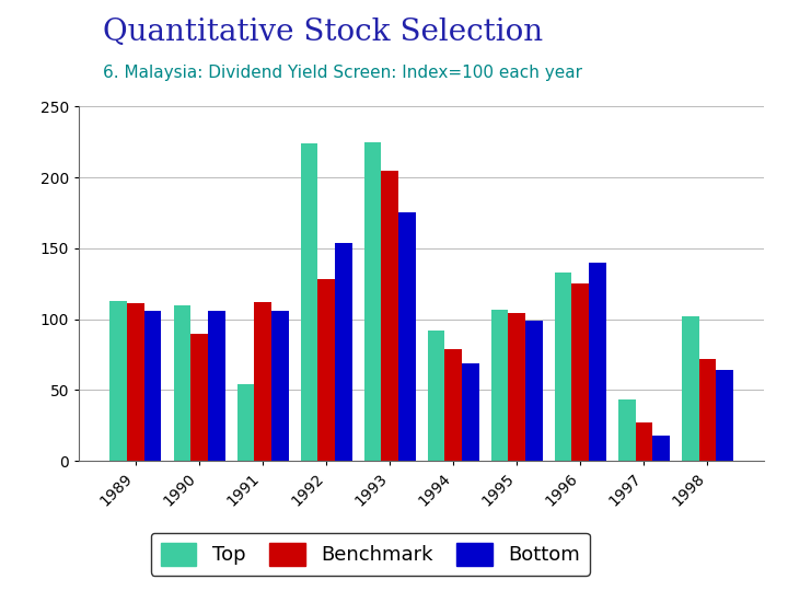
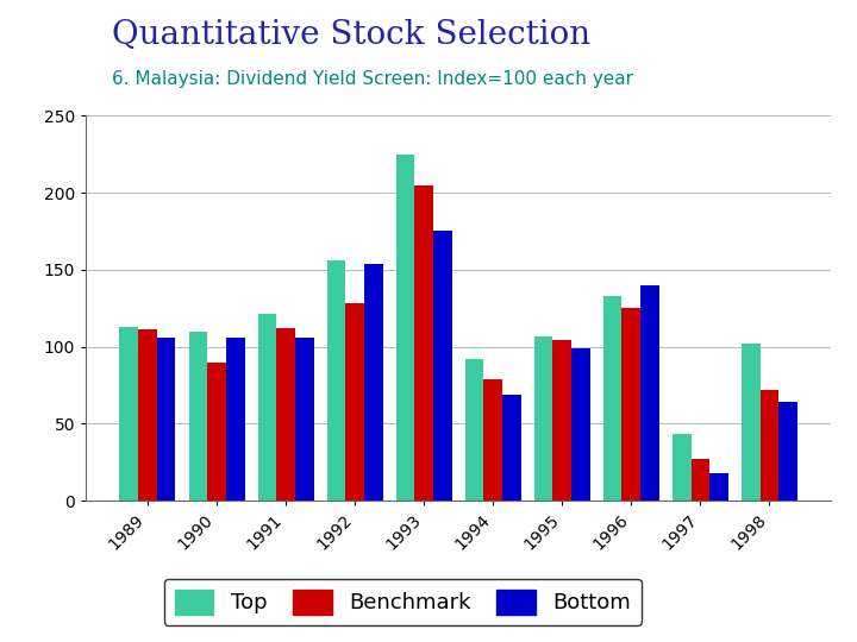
Top/1991: 54 -> 121
Top/1992: 224 -> 156
